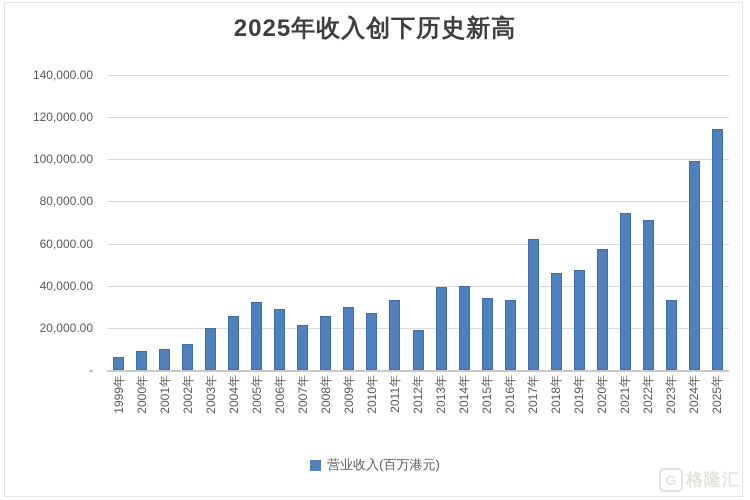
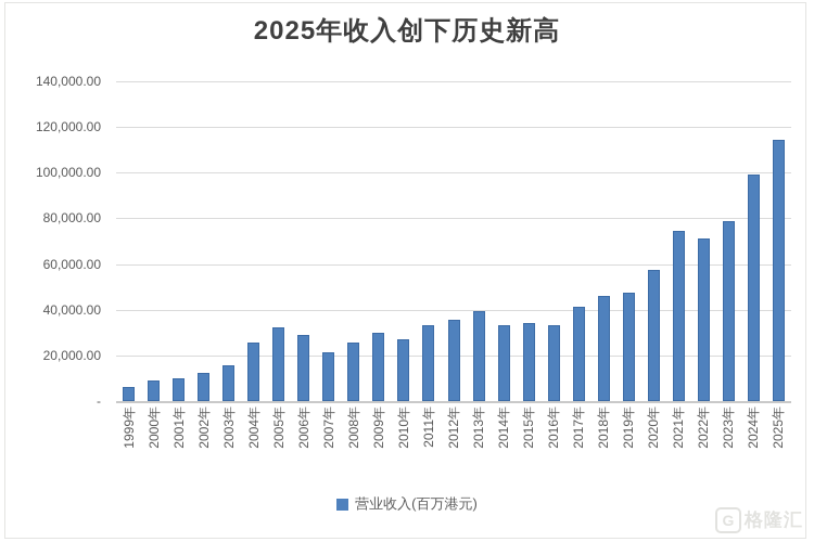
2003年: 20000 -> 16000
2012年: 19000 -> 36000
2014年: 40000 -> 33000
2017年: 62000 -> 41000
2023年: 33000 -> 79000
